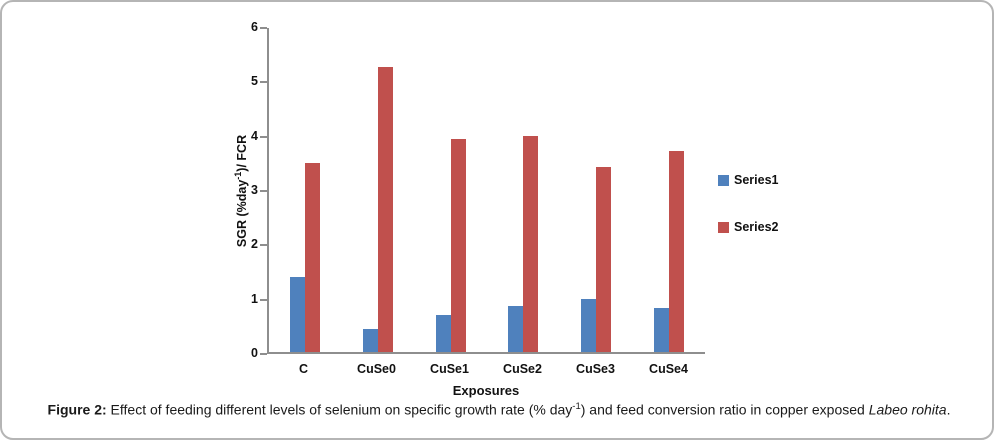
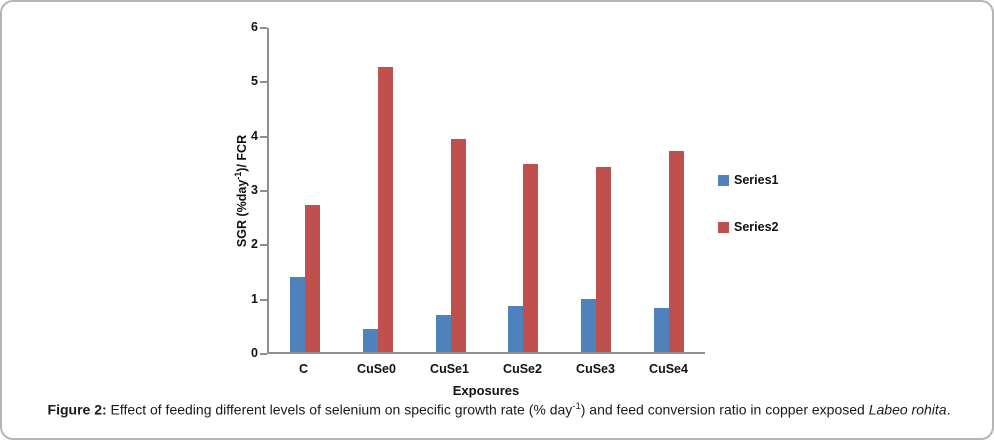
Series2/C: 3.5 -> 2.7
Series2/CuSe2: 4.0 -> 3.5
